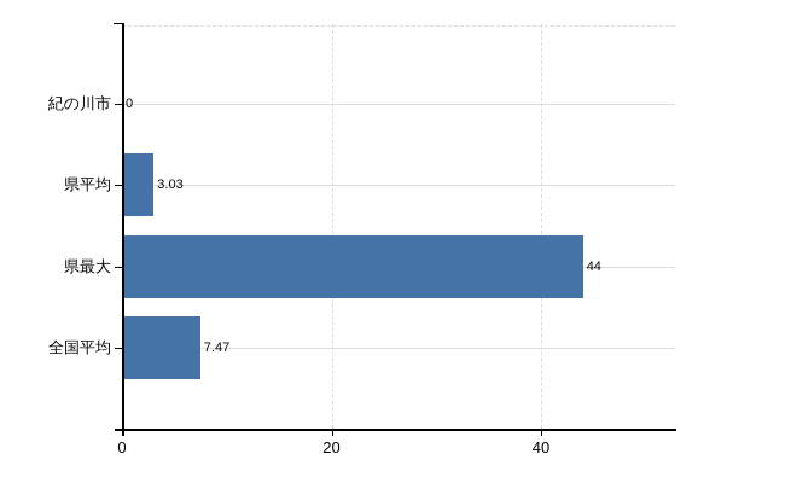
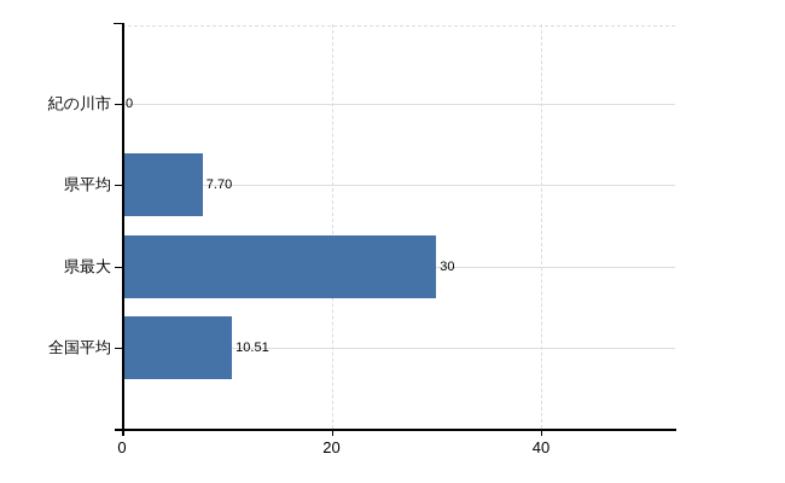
県平均: 3.03 -> 7.70
県最大: 44 -> 30
全国平均: 7.47 -> 10.51
